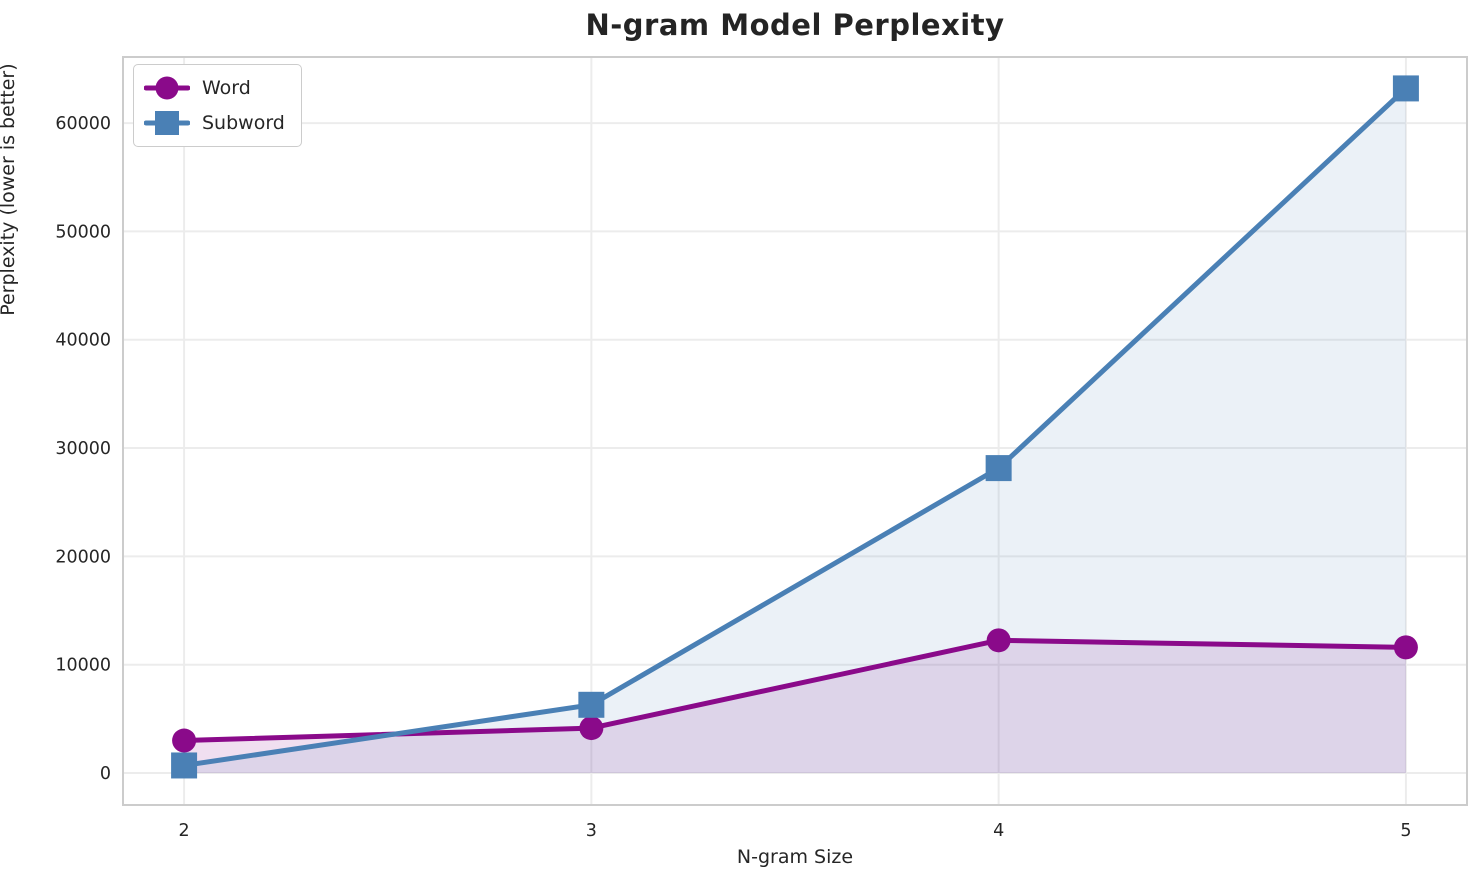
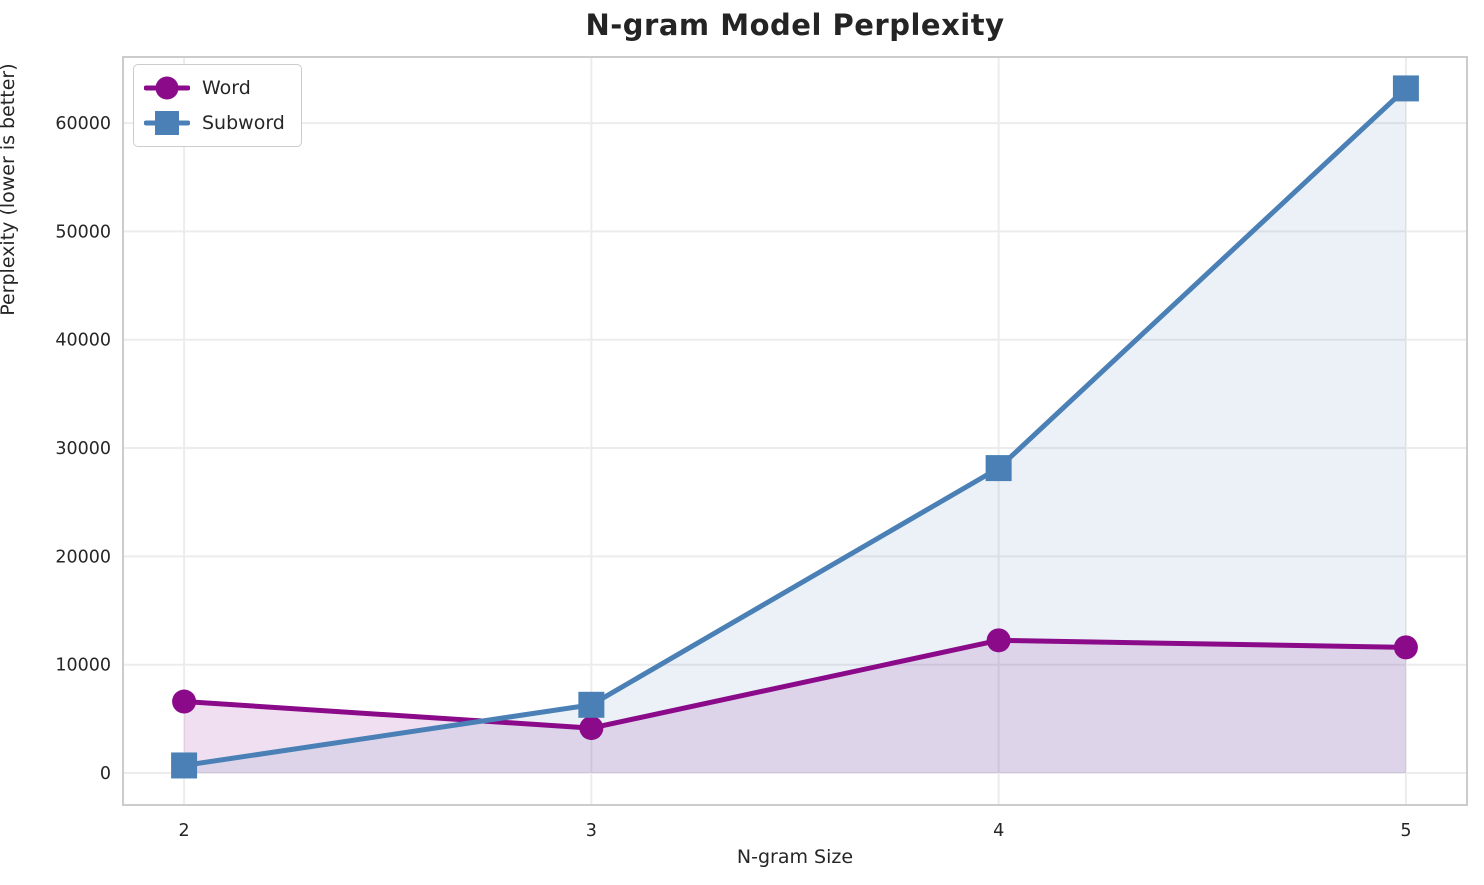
Word/2: 3000 -> 6600
